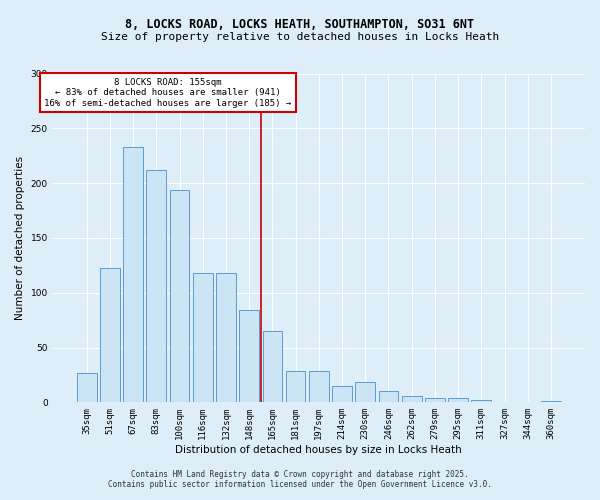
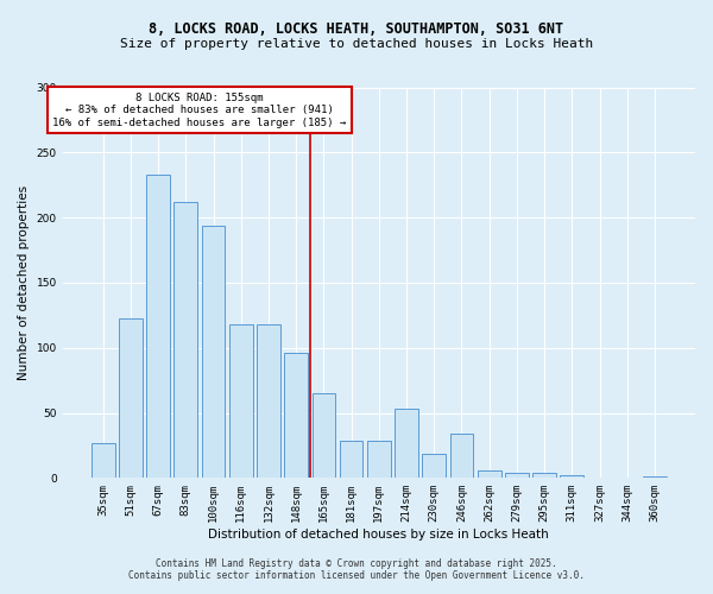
148sqm: 84 -> 96
214sqm: 15 -> 53
246sqm: 10 -> 34
